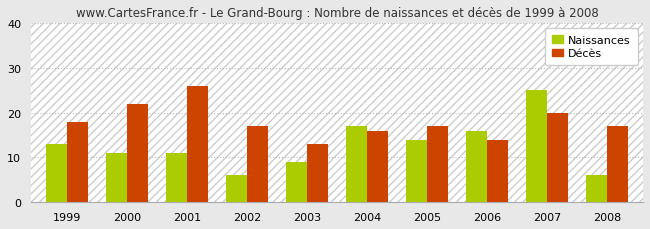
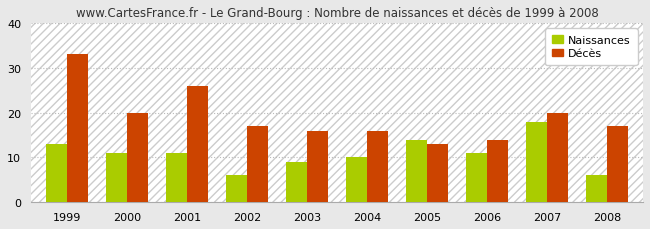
Décès/1999: 18 -> 33
Décès/2000: 22 -> 20
Décès/2003: 13 -> 16
Naissances/2004: 17 -> 10
Décès/2005: 17 -> 13
Naissances/2006: 16 -> 11
Naissances/2007: 25 -> 18
